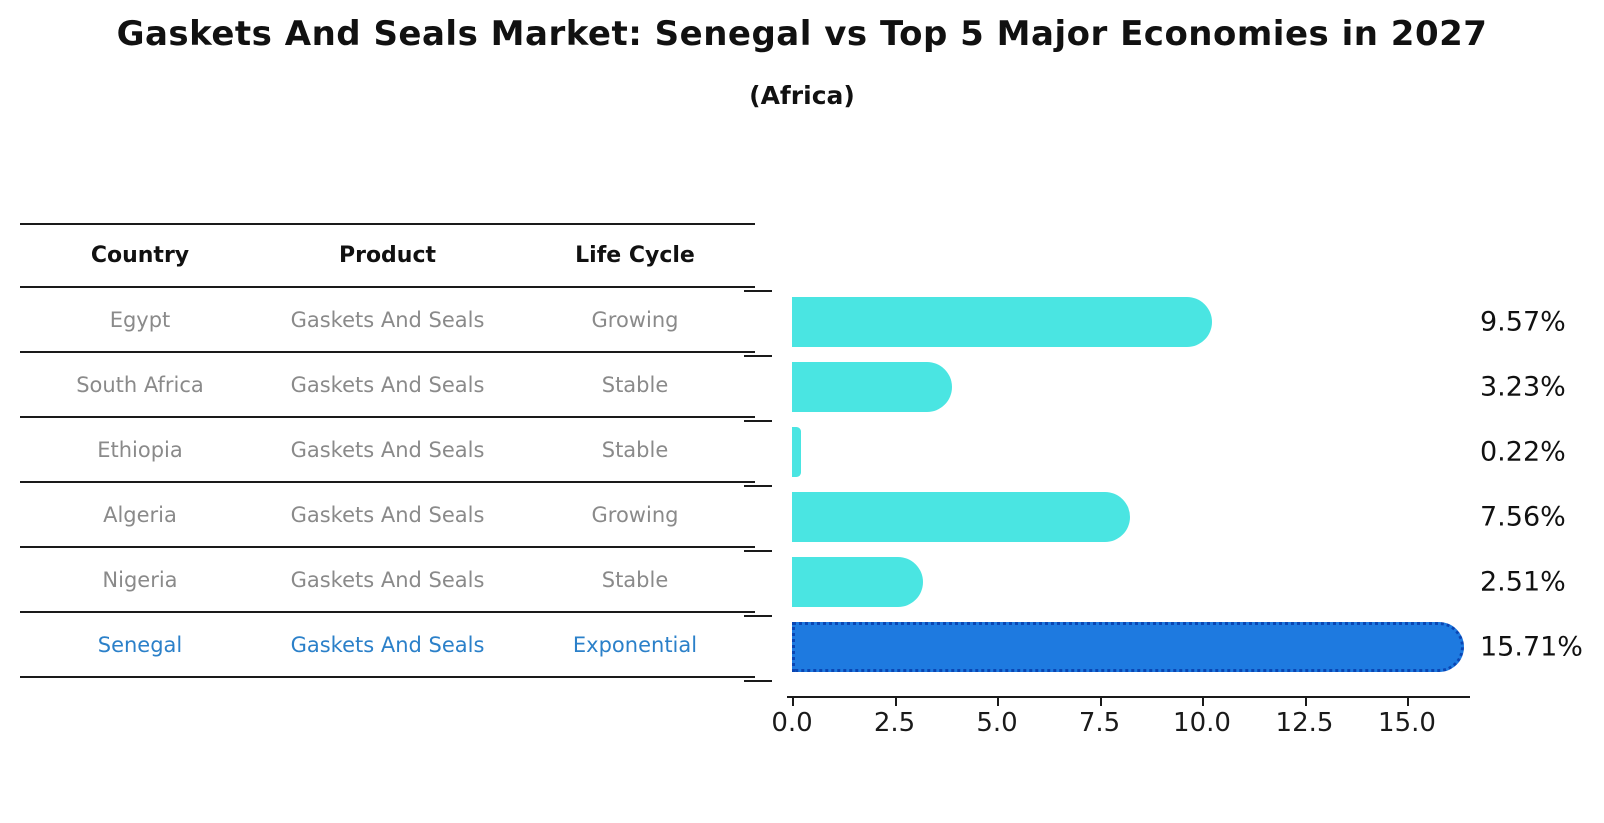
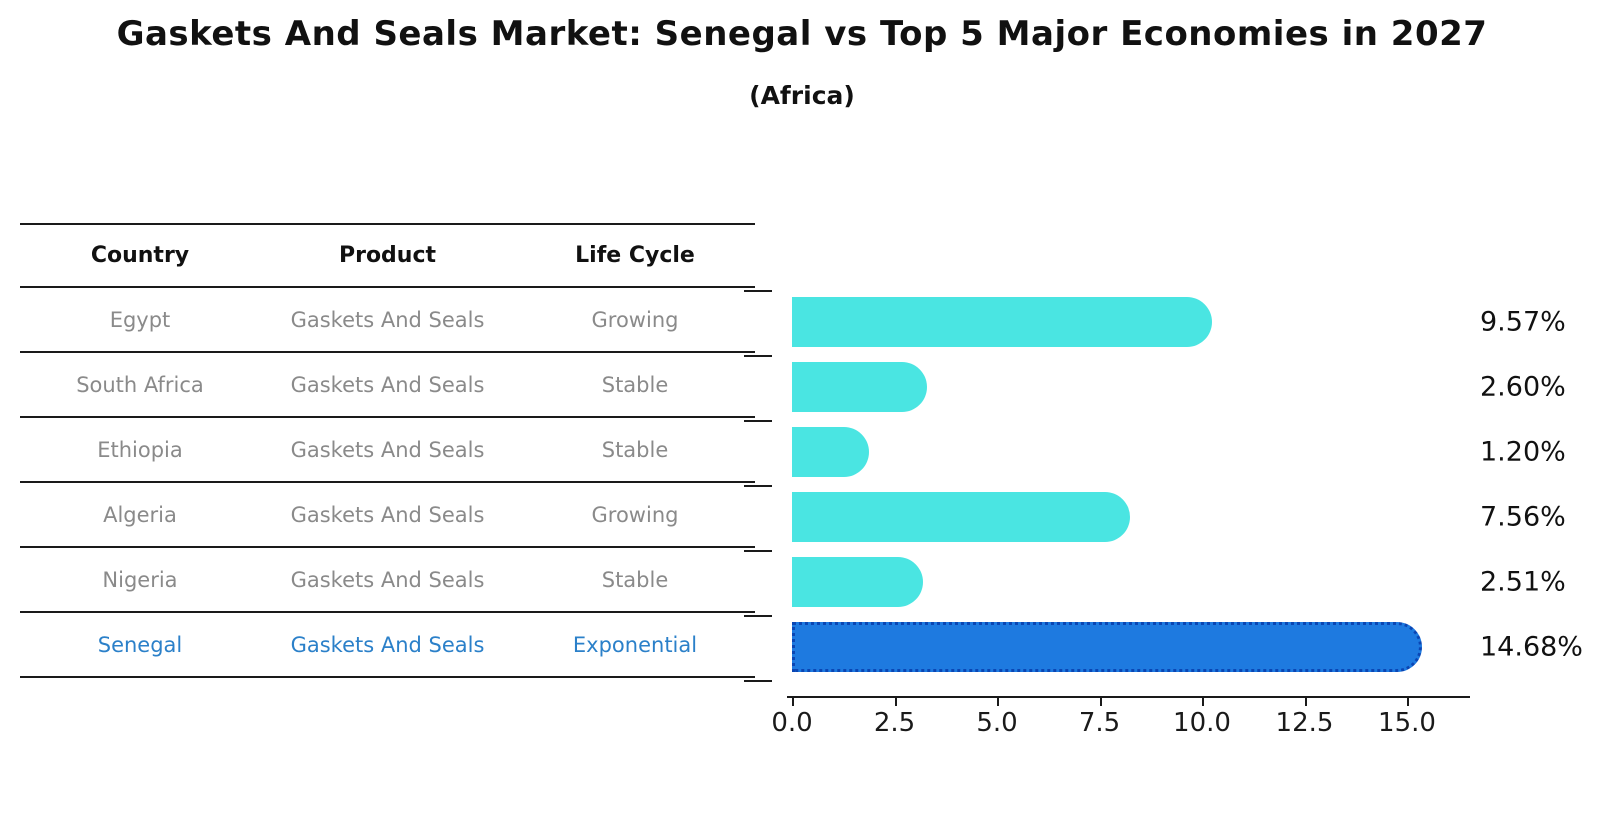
South Africa: 3.23% -> 2.60%
Ethiopia: 0.22% -> 1.20%
Senegal: 15.71% -> 14.68%
